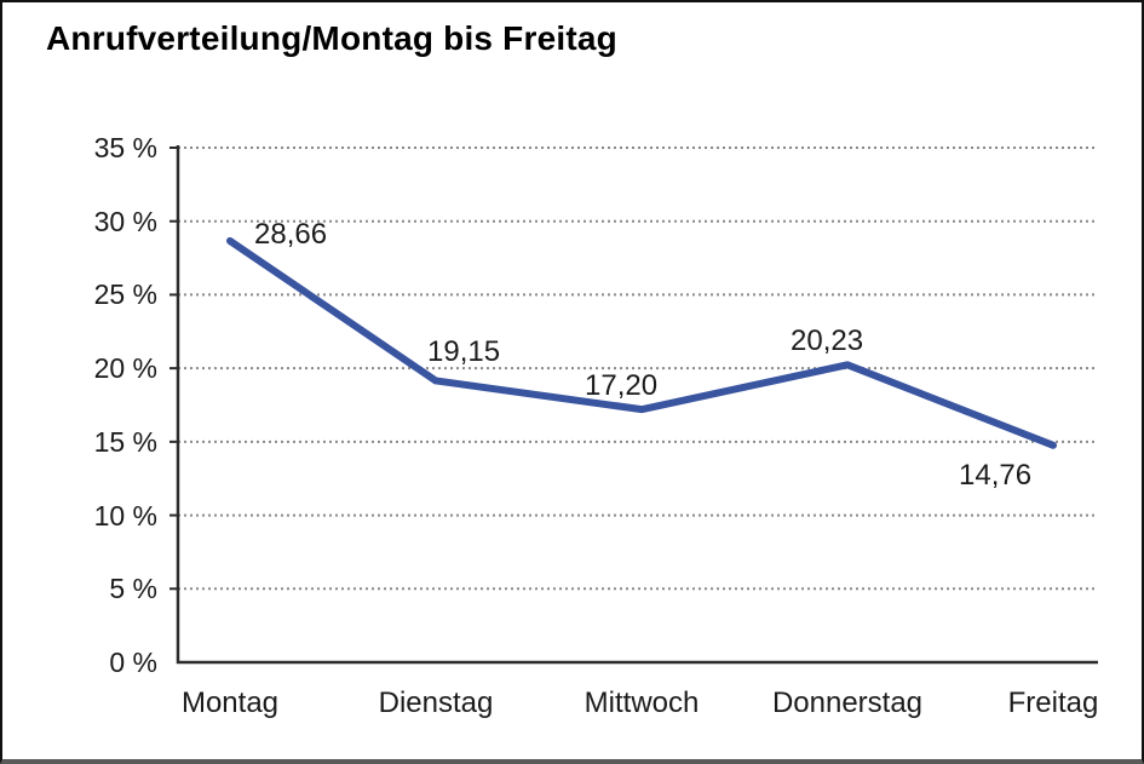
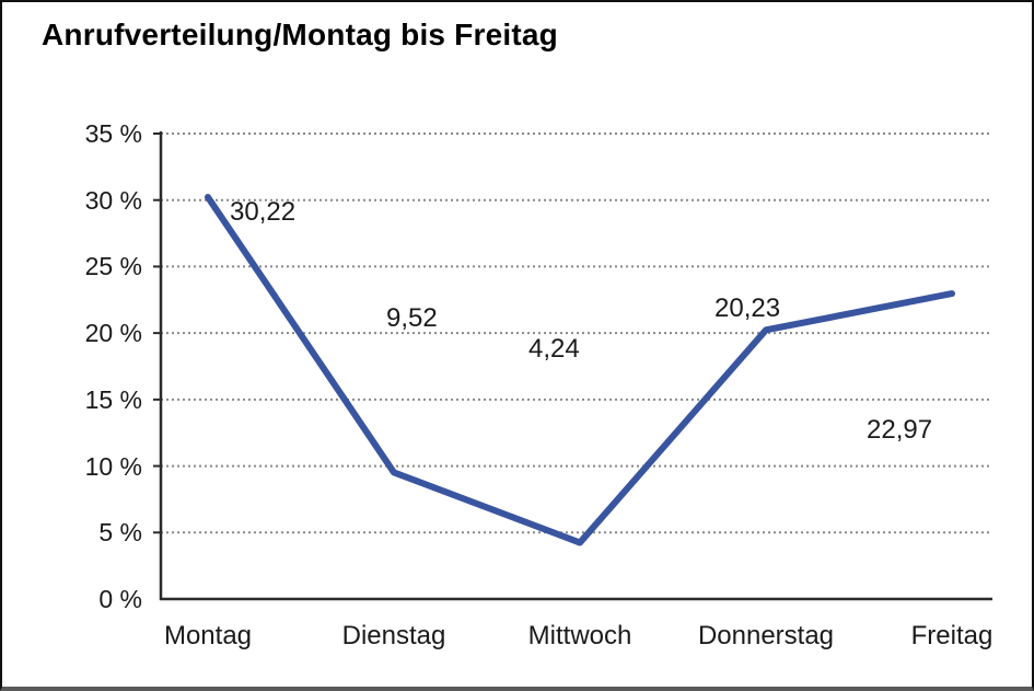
Montag: 28,66 -> 30,22
Dienstag: 19,15 -> 9,52
Mittwoch: 17,20 -> 4,24
Freitag: 14,76 -> 22,97
